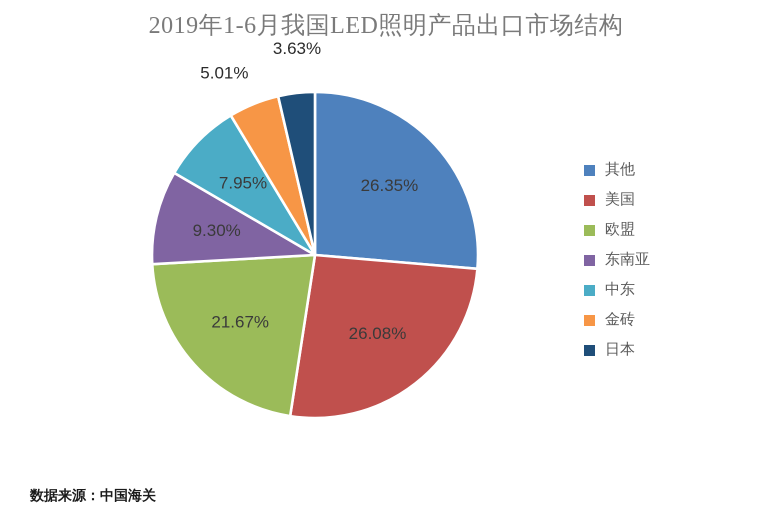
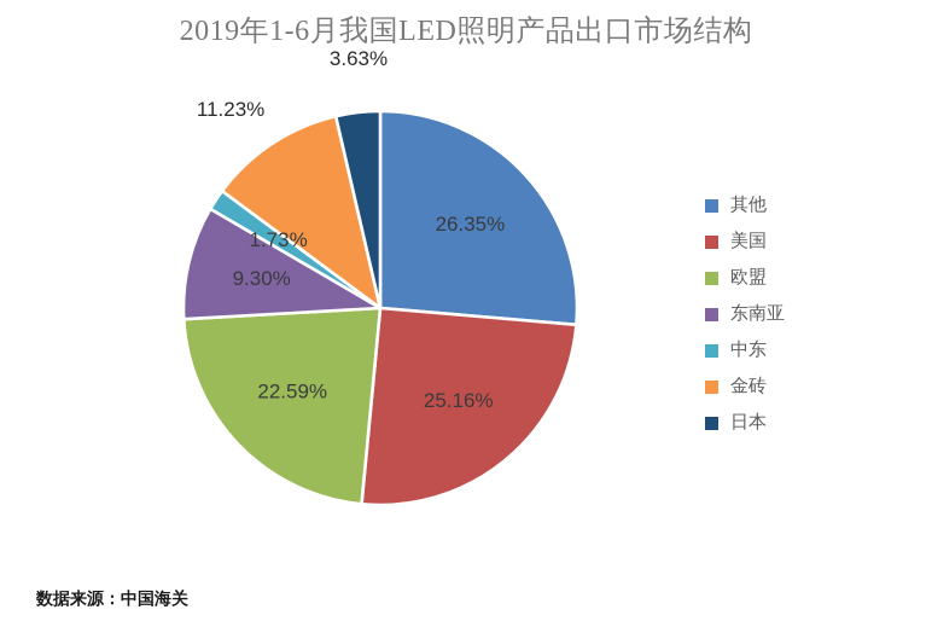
美国: 26.08% -> 25.16%
欧盟: 21.67% -> 22.59%
中东: 7.95% -> 1.73%
金砖: 5.01% -> 11.23%
